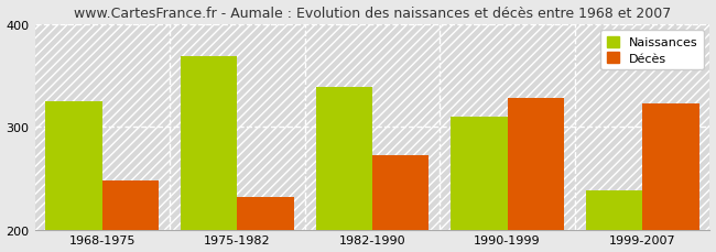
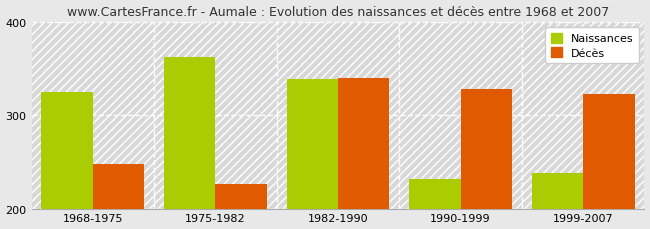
Naissances/1975-1982: 368 -> 362
Décès/1975-1982: 232 -> 226
Décès/1982-1990: 272 -> 340
Naissances/1990-1999: 310 -> 232
